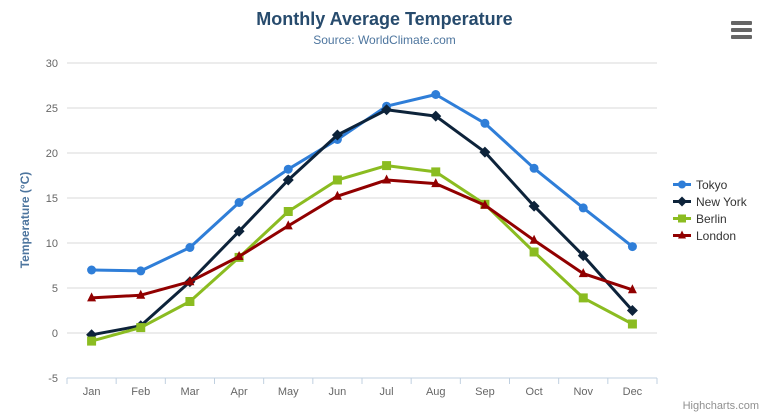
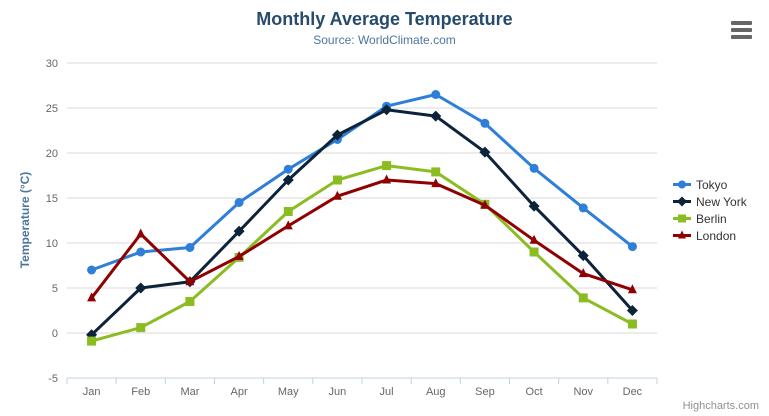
Tokyo/Feb: 7 -> 9
New York/Feb: 1 -> 5
London/Feb: 4 -> 11
